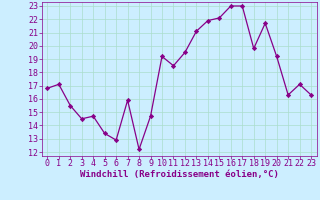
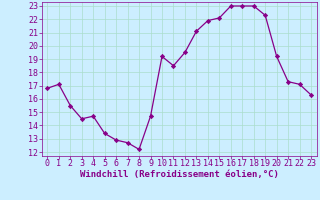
7: 15.9 -> 12.7
18: 19.8 -> 23.0
19: 21.7 -> 22.3
21: 16.3 -> 17.3
